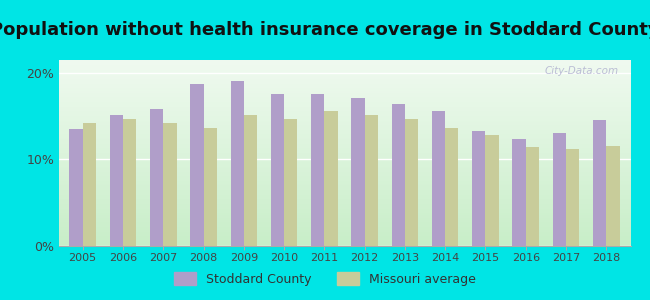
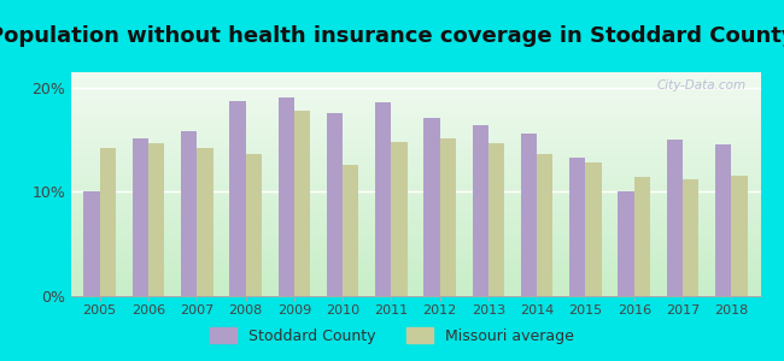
Stoddard County/2005: 13.5% -> 10.0%
Missouri average/2009: 15.2% -> 17.8%
Missouri average/2010: 14.7% -> 12.6%
Stoddard County/2011: 17.6% -> 18.6%
Missouri average/2011: 15.6% -> 14.8%
Stoddard County/2016: 12.4% -> 10.0%
Stoddard County/2017: 13.1% -> 15.0%
